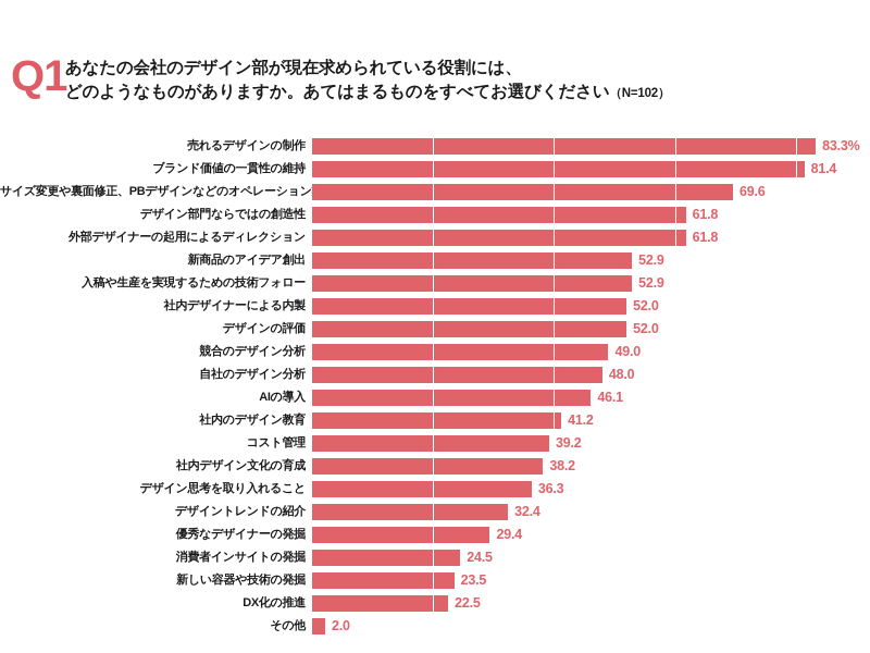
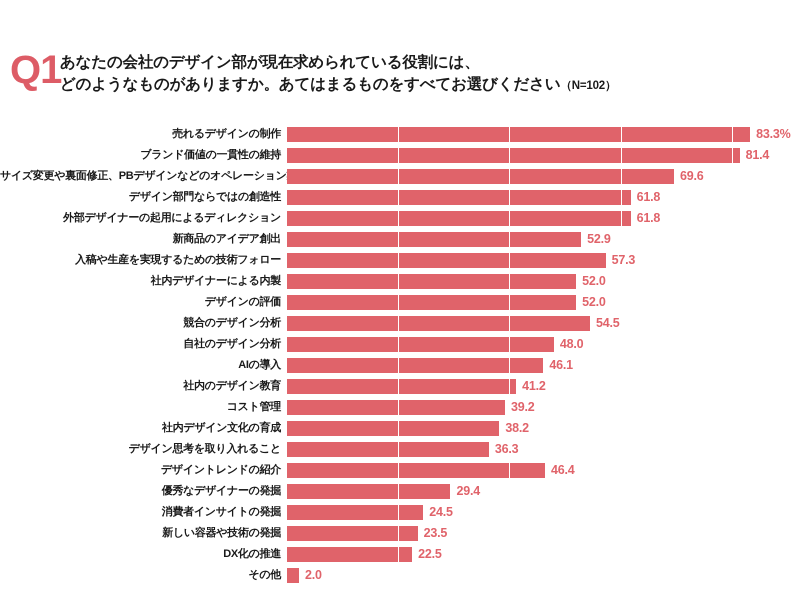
入稿や生産を実現するための技術フォロー: 52.9 -> 57.3
競合のデザイン分析: 49.0 -> 54.5
デザイントレンドの紹介: 32.4 -> 46.4
